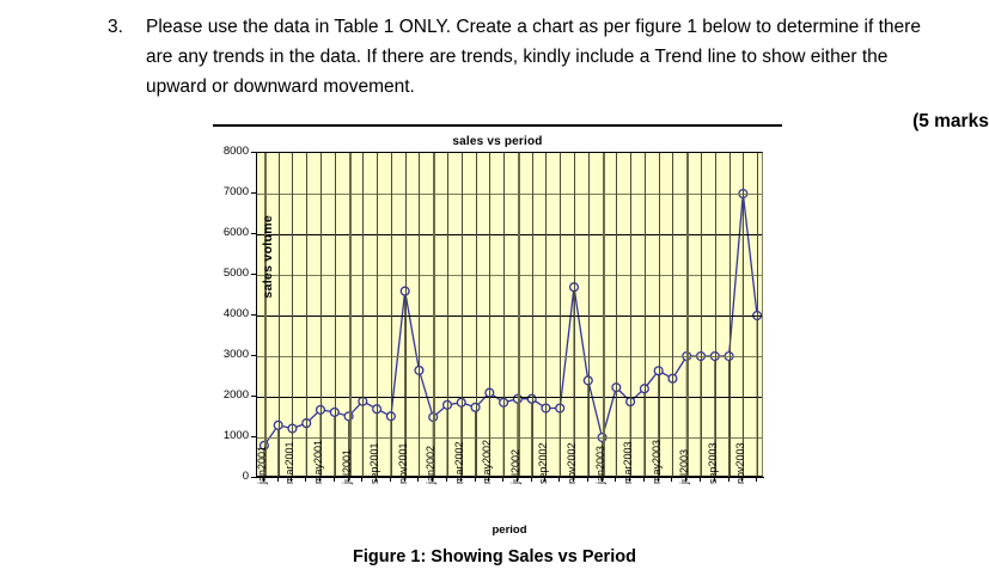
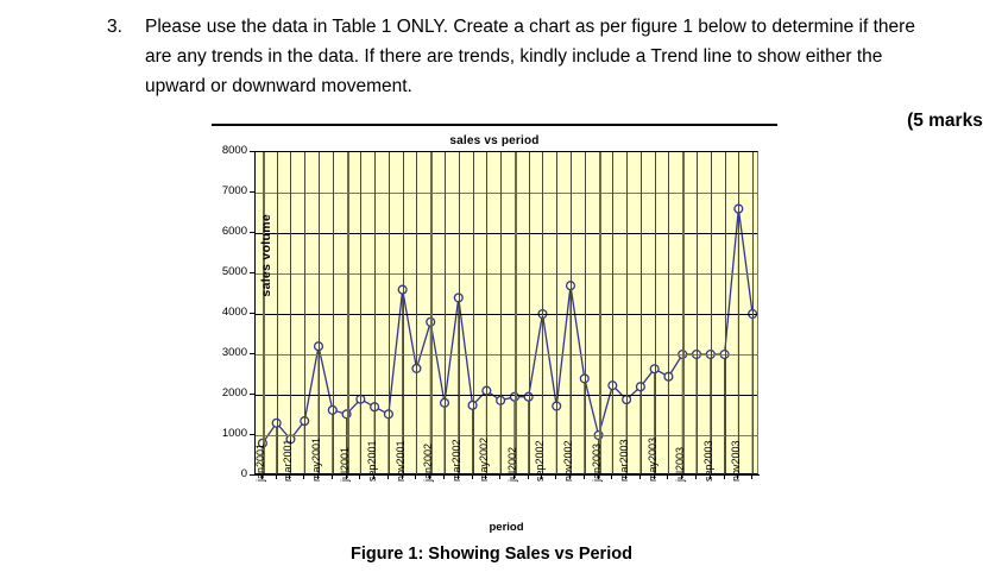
mar2001: 1200 -> 900
may2001: 1700 -> 3200
jan2002: 1500 -> 3800
mar2002: 1900 -> 4400
sep2002: 1700 -> 4000
nov2003: 7000 -> 6600
